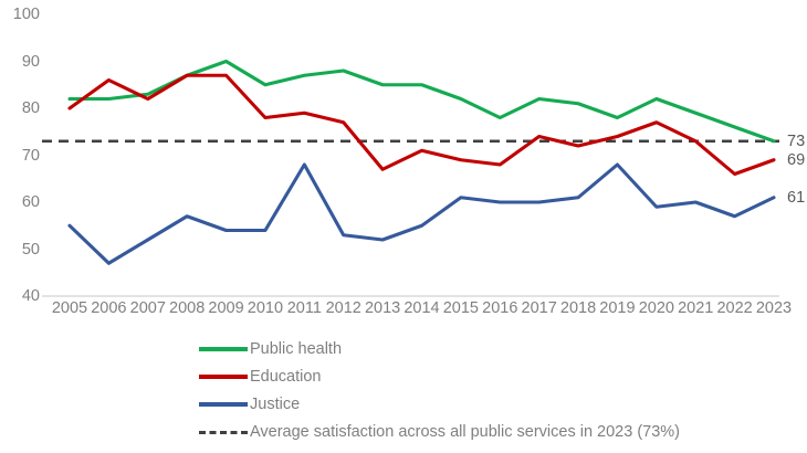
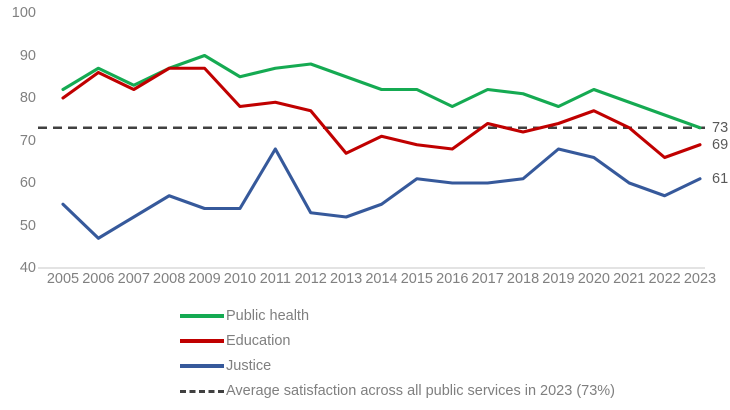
Public health/2006: 82 -> 87
Public health/2014: 85 -> 82
Justice/2020: 59 -> 66
